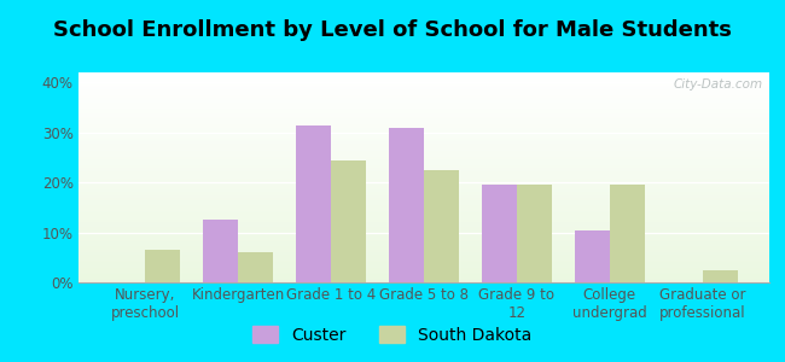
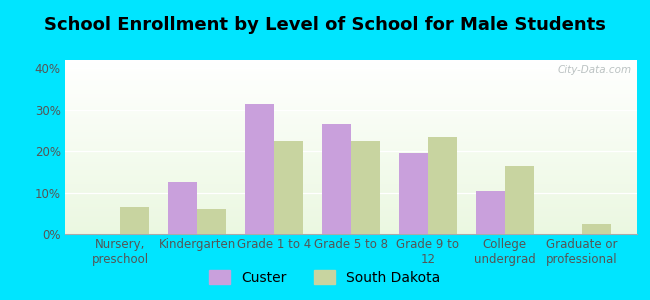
South Dakota/Grade 1 to 4: 24.5% -> 22.5%
Custer/Grade 5 to 8: 31.0% -> 26.5%
South Dakota/Grade 9 to 12: 19.5% -> 23.5%
South Dakota/College undergrad: 19.5% -> 16.5%
